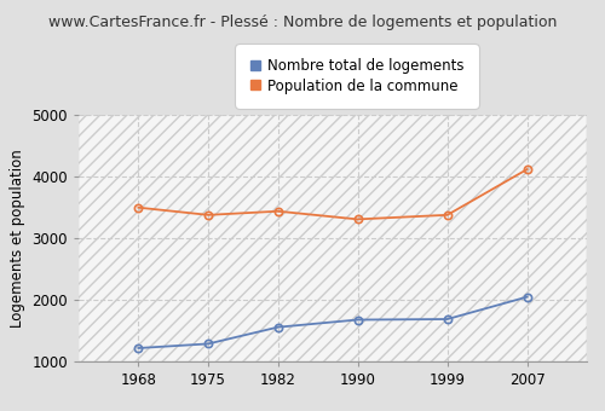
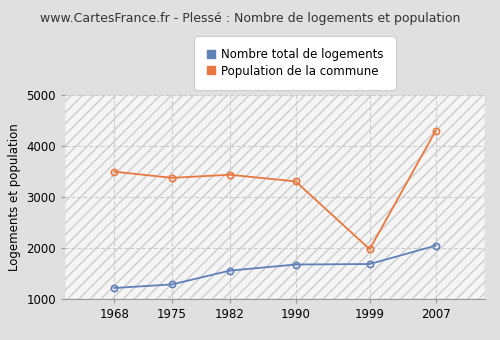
Population de la commune/1999: 3380 -> 1980
Population de la commune/2007: 4120 -> 4300
